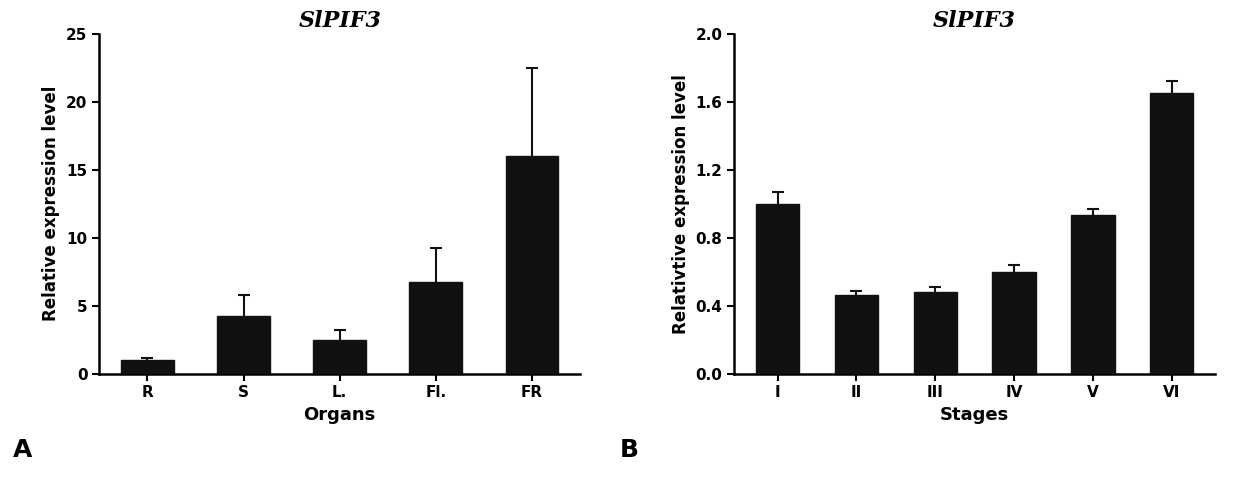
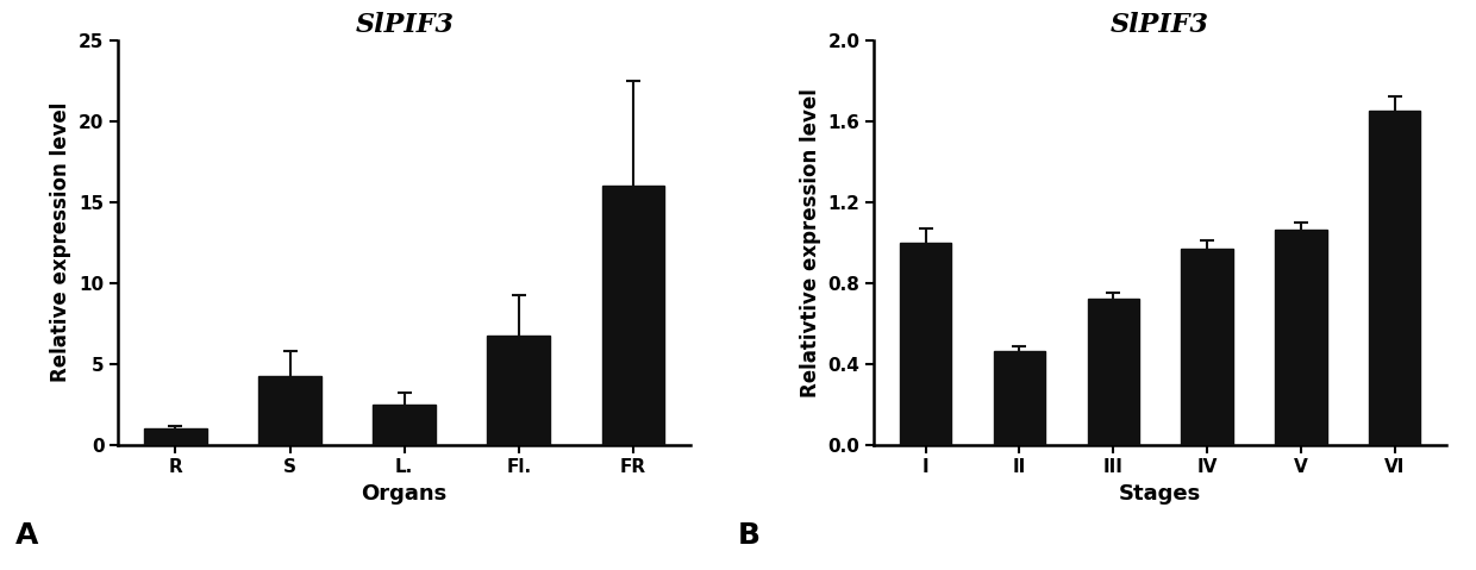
III: 0.48 -> 0.72
IV: 0.60 -> 0.97
V: 0.93 -> 1.06
